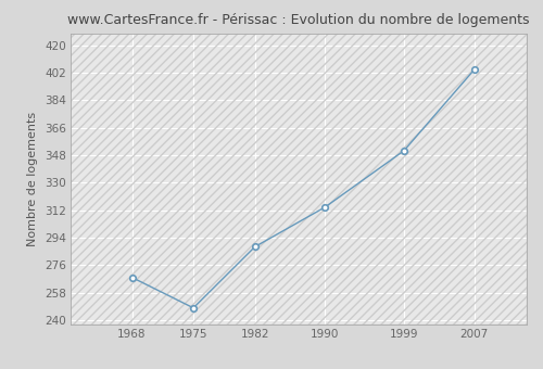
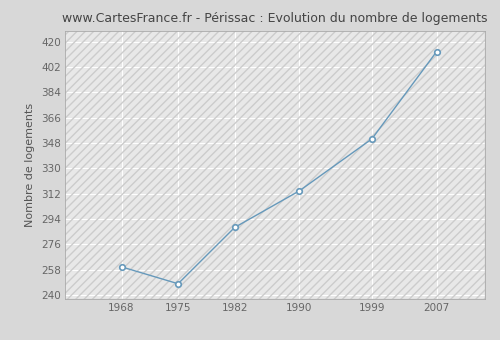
1968: 268 -> 260
2007: 404 -> 413
